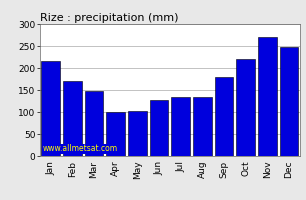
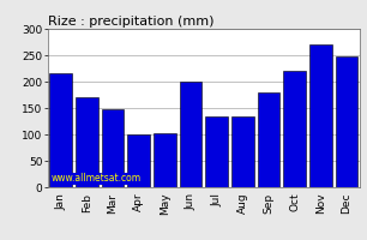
Jun: 127 -> 200
